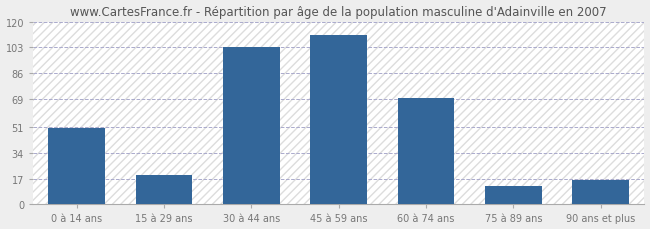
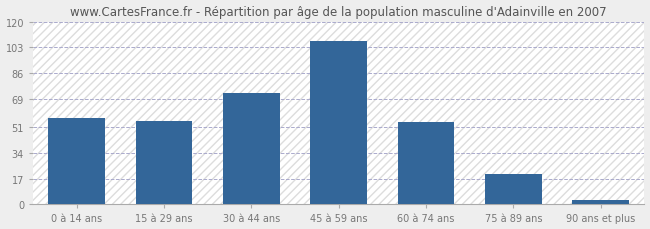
0 à 14 ans: 50 -> 57
15 à 29 ans: 19 -> 55
30 à 44 ans: 103 -> 73
45 à 59 ans: 111 -> 107
60 à 74 ans: 70 -> 54
75 à 89 ans: 12 -> 20
90 ans et plus: 16 -> 3
